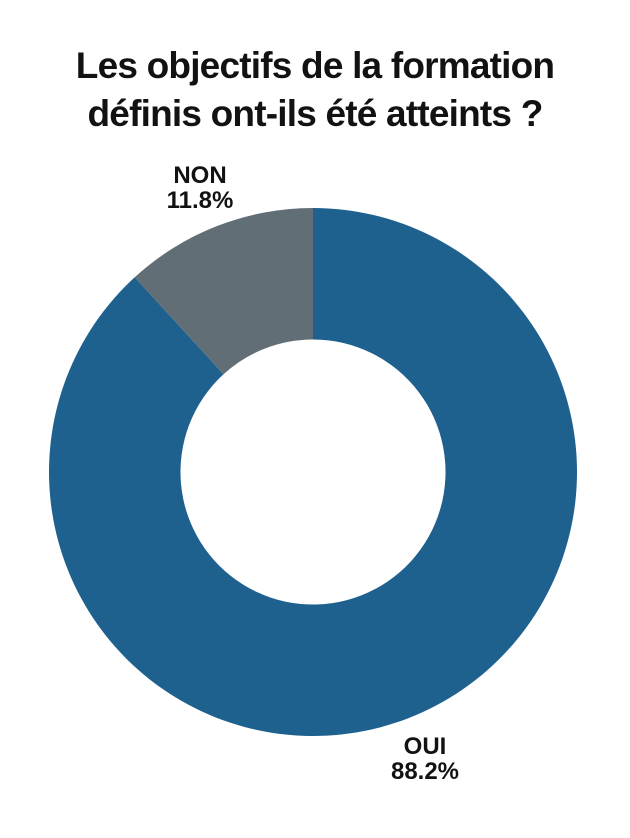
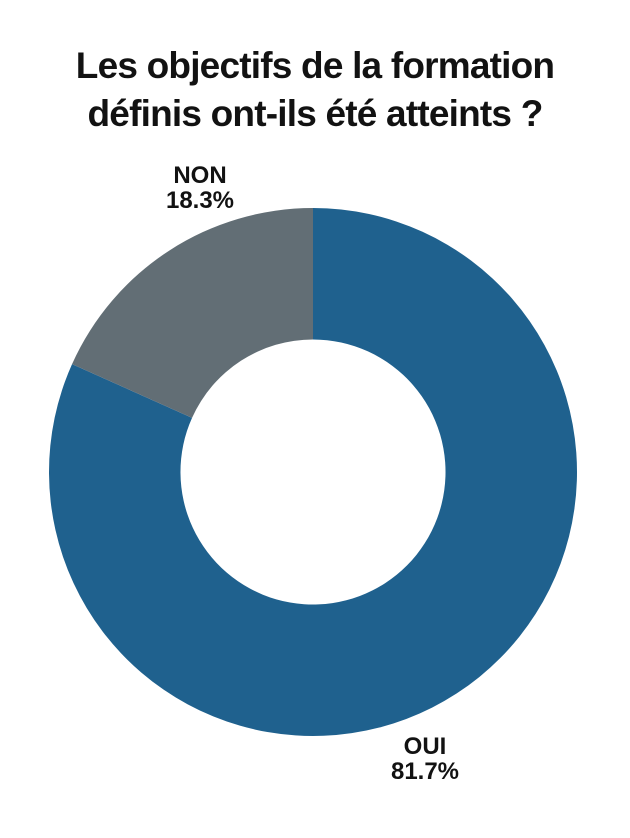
OUI: 88.2% -> 81.7%
NON: 11.8% -> 18.3%
